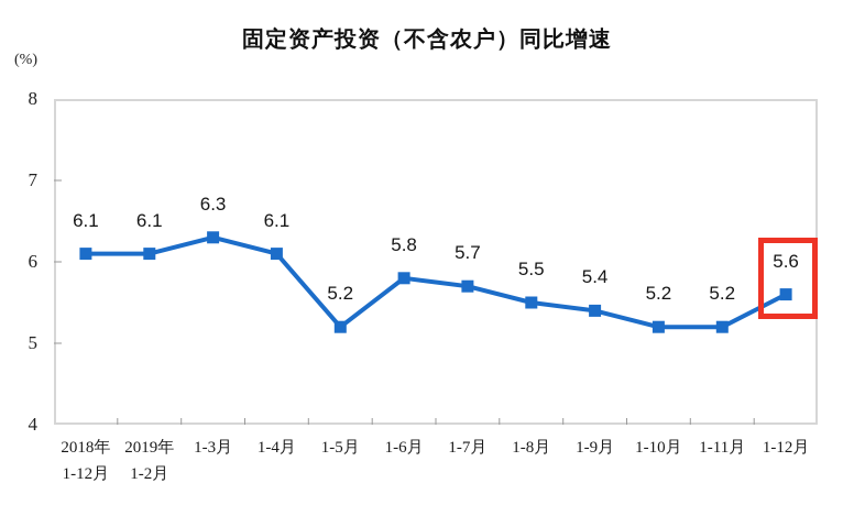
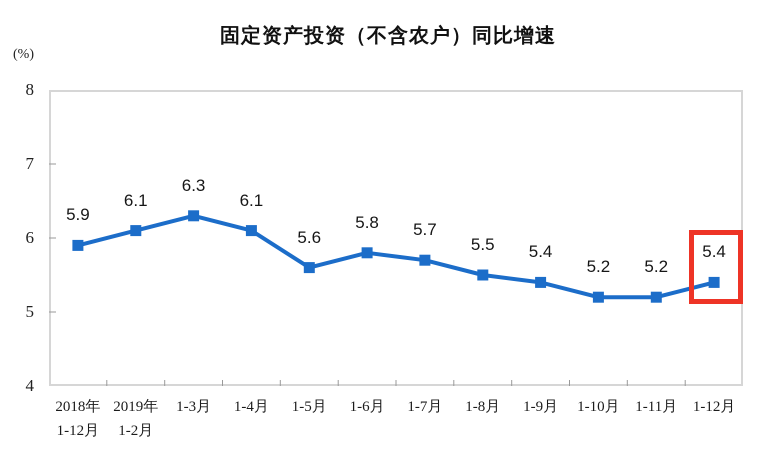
2018年 1-12月: 6.1 -> 5.9
1-5月: 5.2 -> 5.6
1-12月: 5.6 -> 5.4
